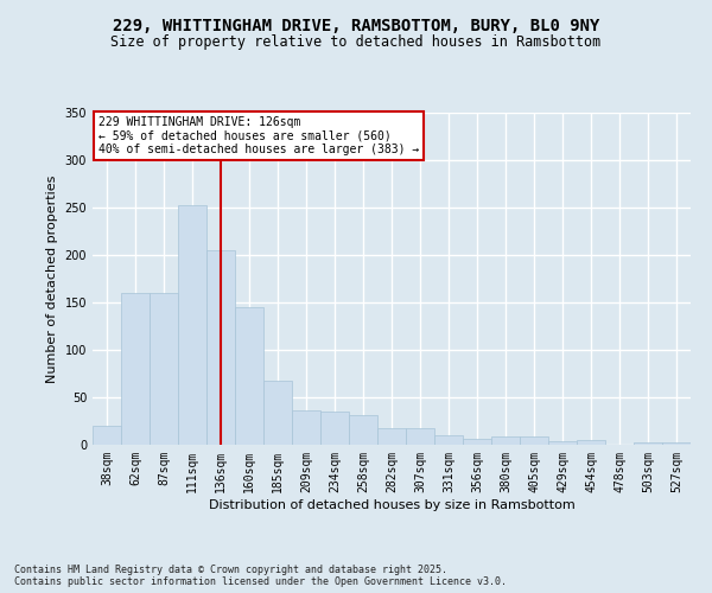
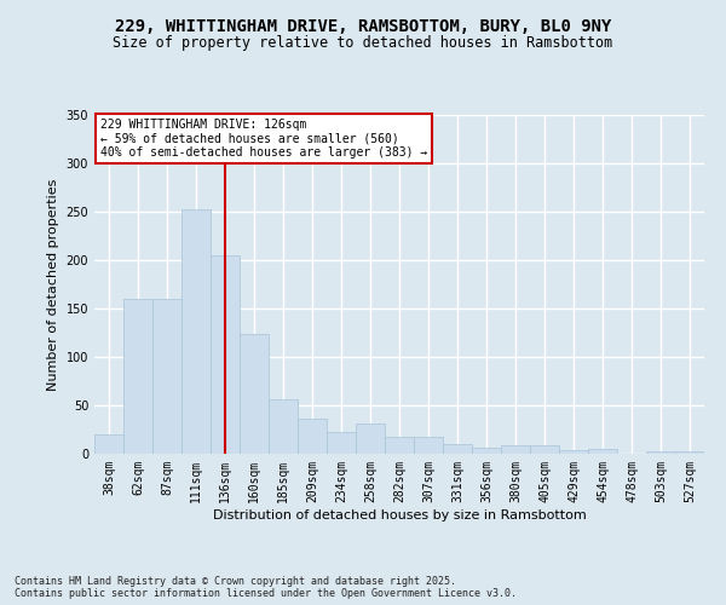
160sqm: 145 -> 124
185sqm: 67 -> 56
234sqm: 35 -> 22
